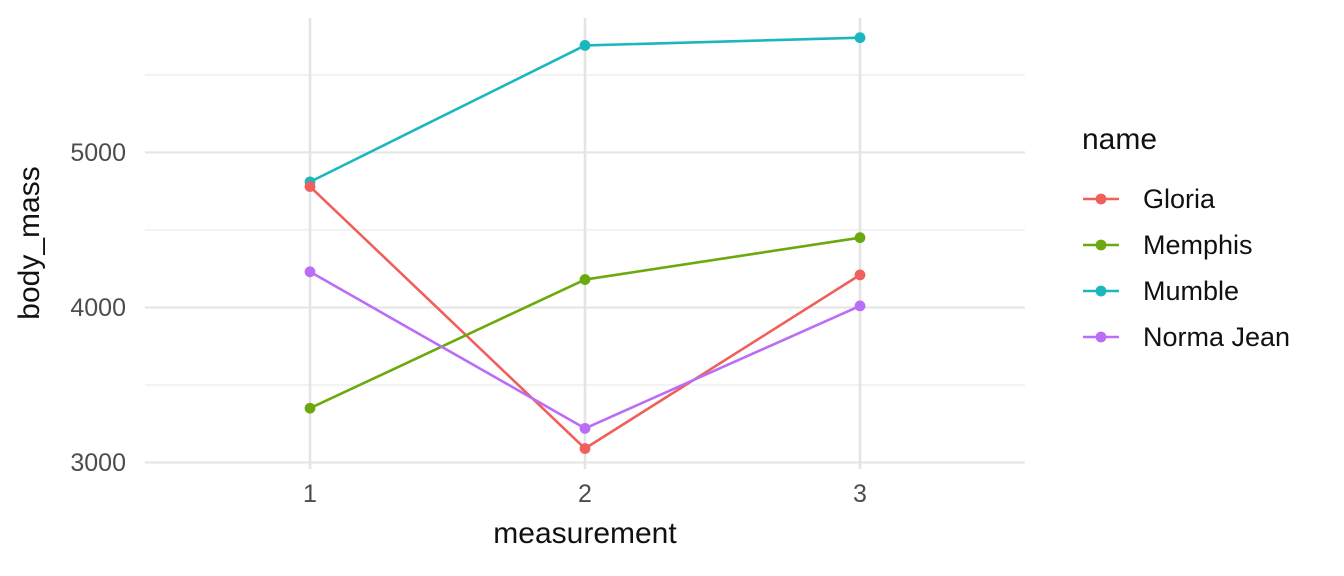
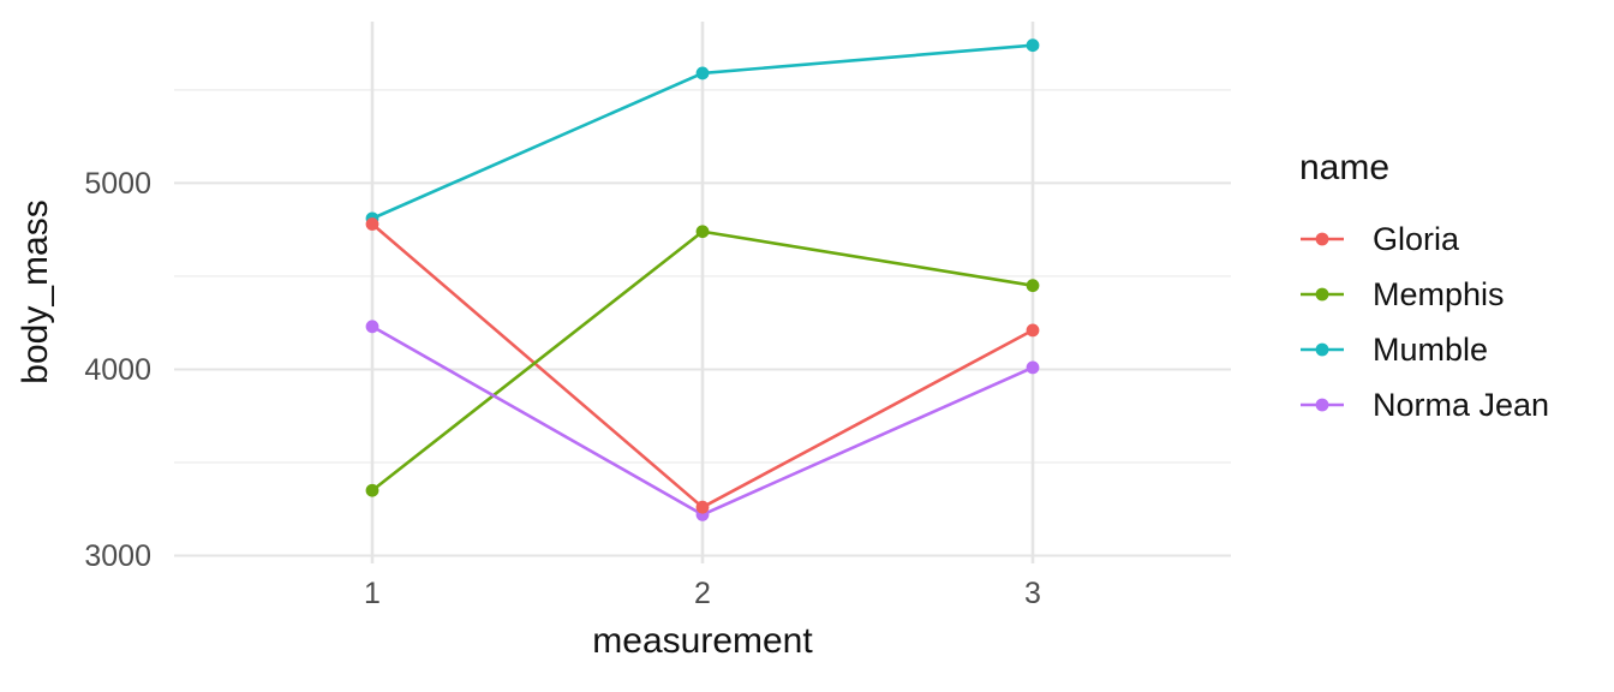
Gloria/2: 3090 -> 3260
Memphis/2: 4180 -> 4740
Mumble/2: 5690 -> 5590
